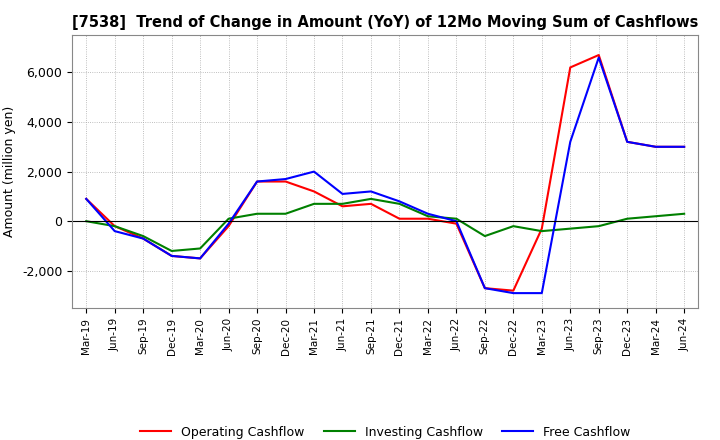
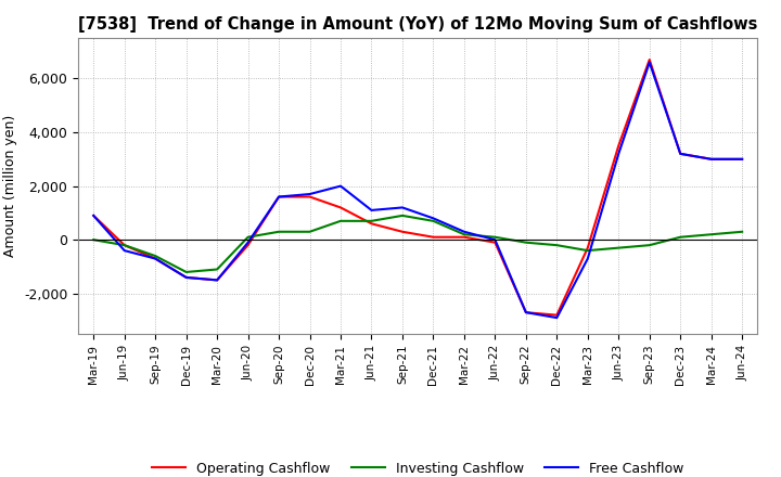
Operating Cashflow/Sep-21: 700 -> 300
Investing Cashflow/Sep-22: -600 -> -100
Free Cashflow/Mar-23: -2,900 -> -700
Operating Cashflow/Jun-23: 6,200 -> 3,500
